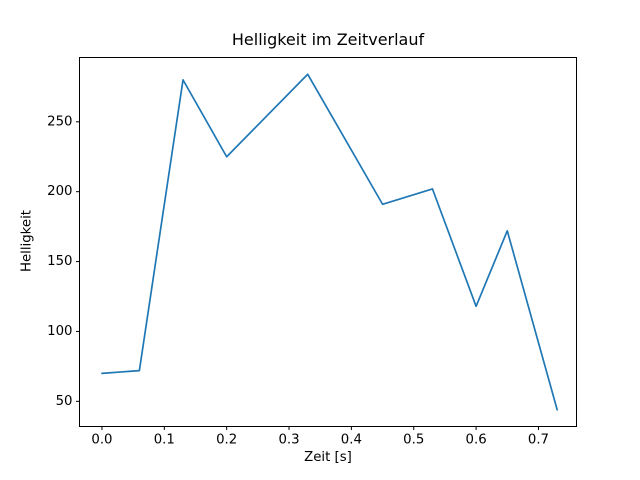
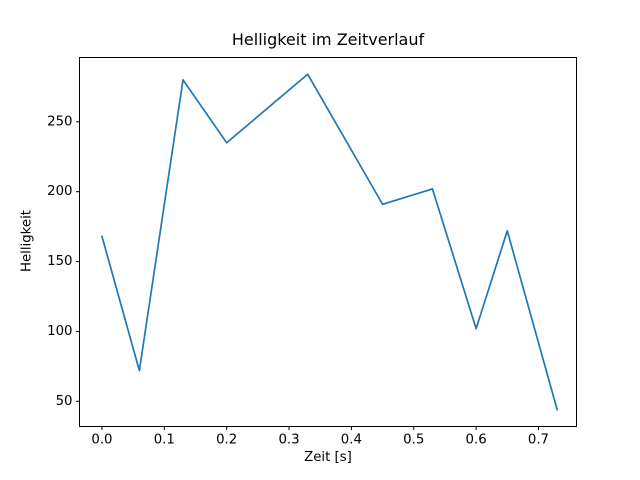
0.0: 70 -> 168
0.2: 225 -> 235
0.6: 118 -> 102
